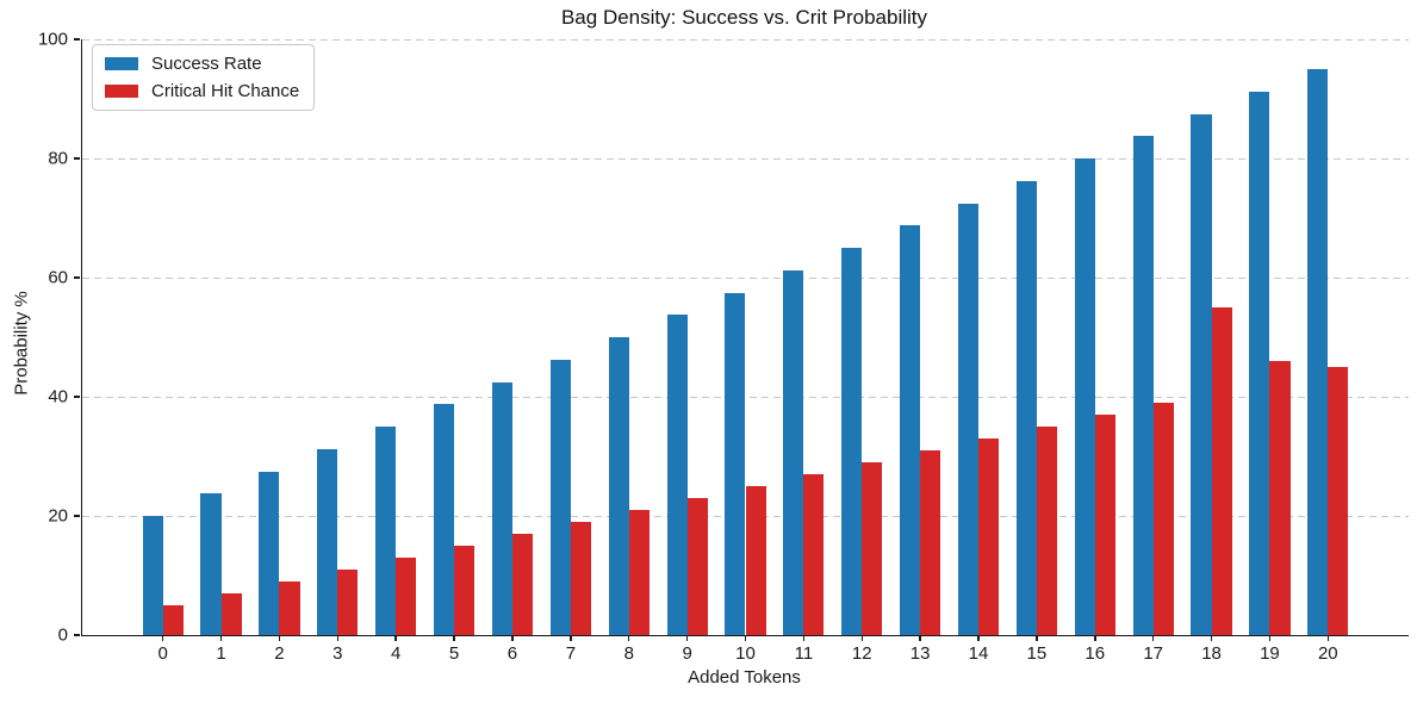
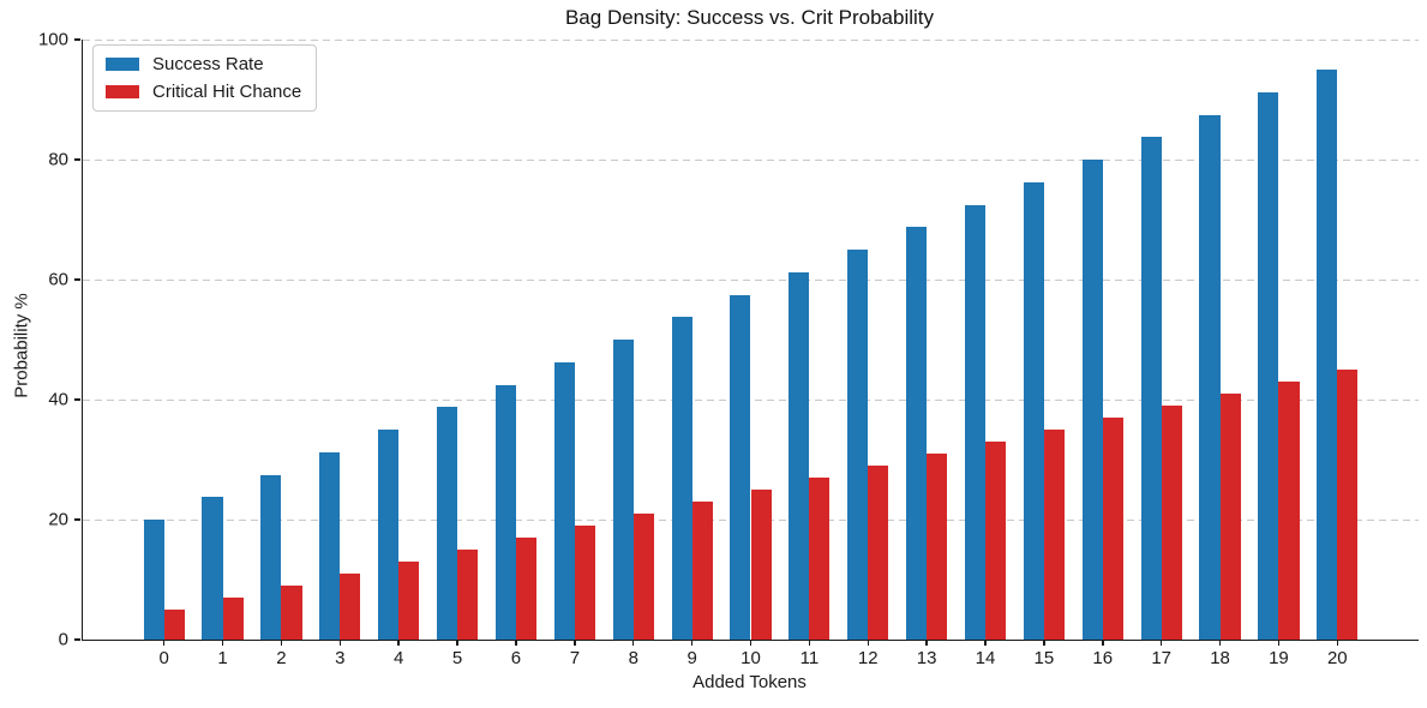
Critical Hit Chance/18: 55 -> 41
Critical Hit Chance/19: 46 -> 43
